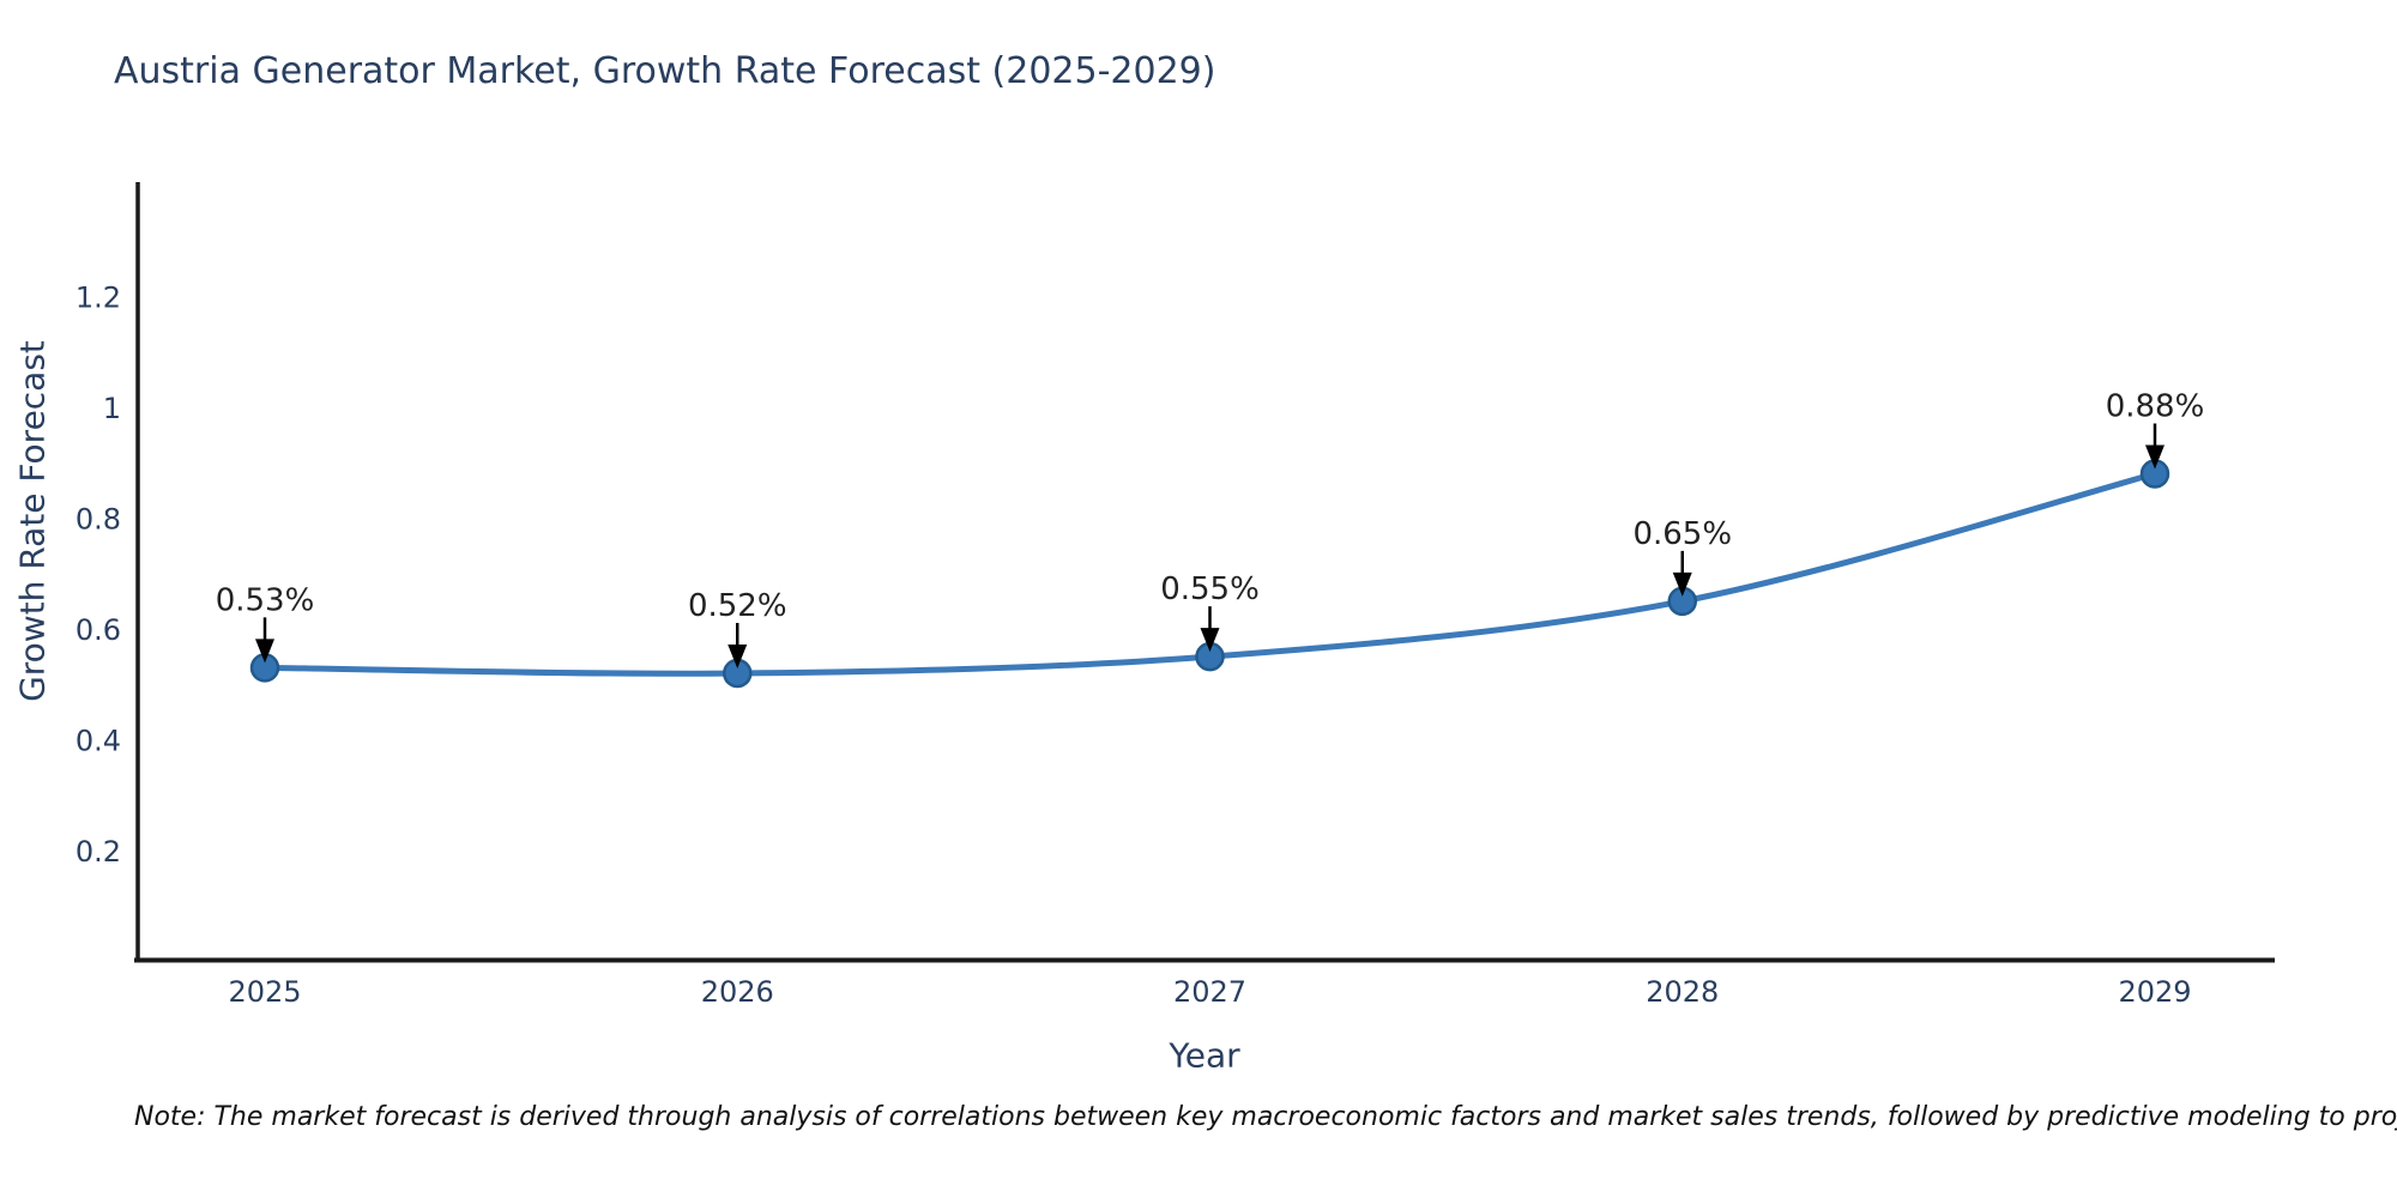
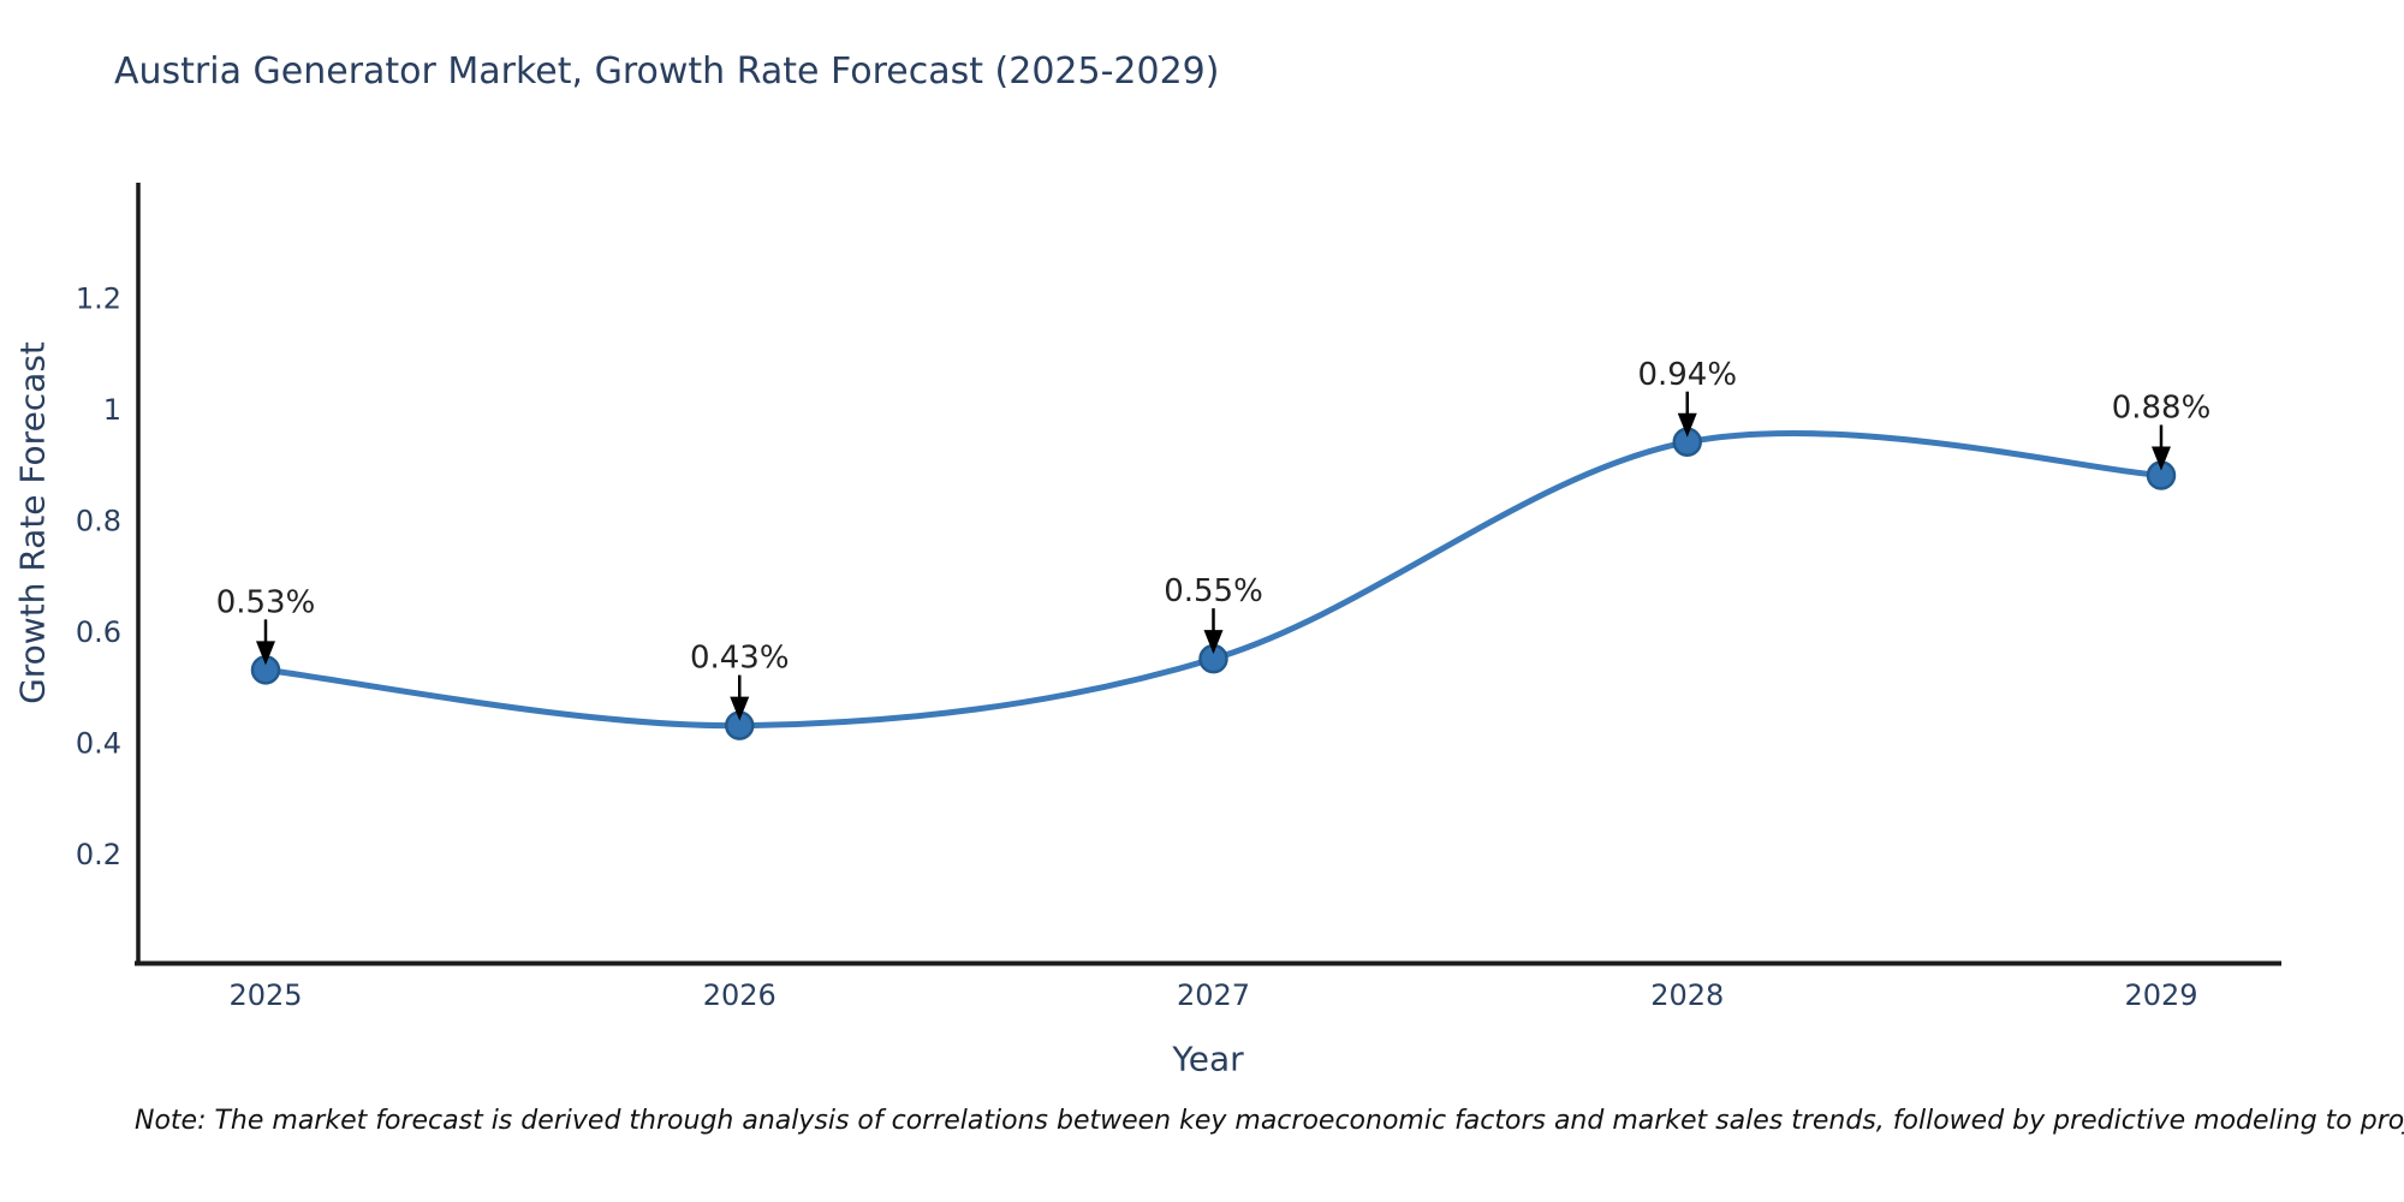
2026: 0.52% -> 0.43%
2028: 0.65% -> 0.94%
